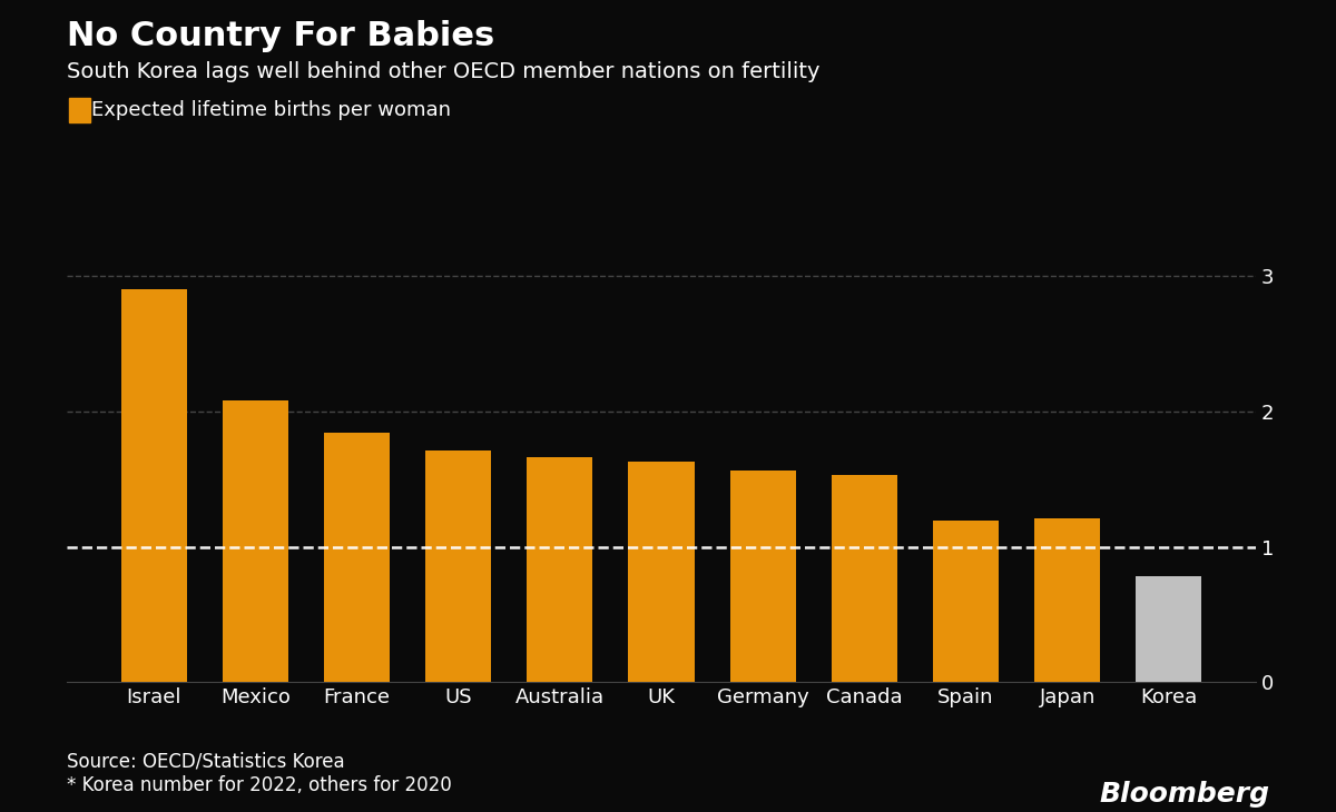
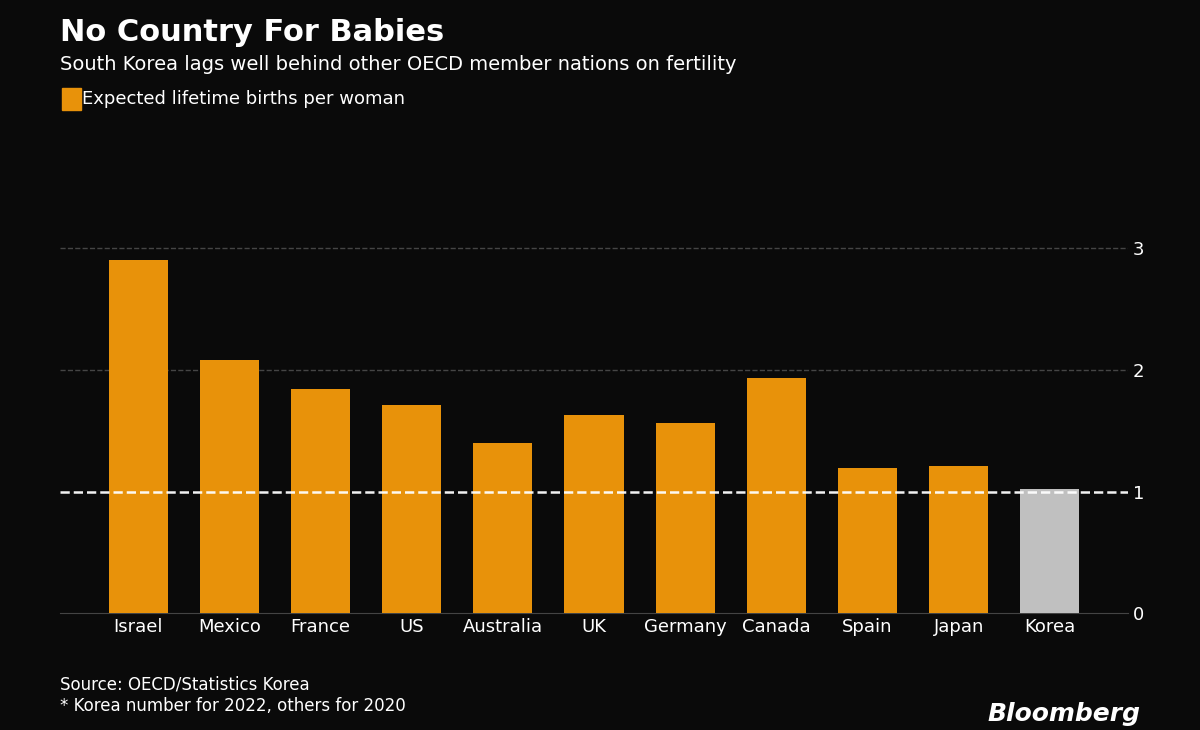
Australia: 1.66 -> 1.40
Canada: 1.53 -> 1.93
Korea: 0.78 -> 1.02
